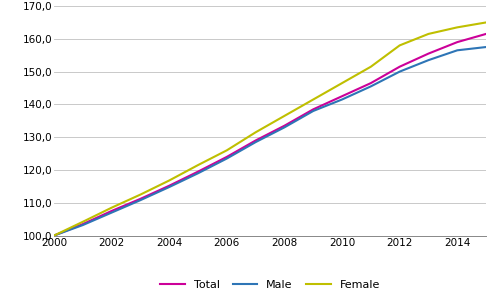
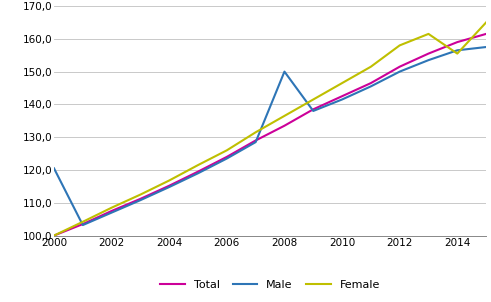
Male/2000: 100,0 -> 120,5
Male/2008: 133,0 -> 150,0
Female/2014: 163,5 -> 155,5
